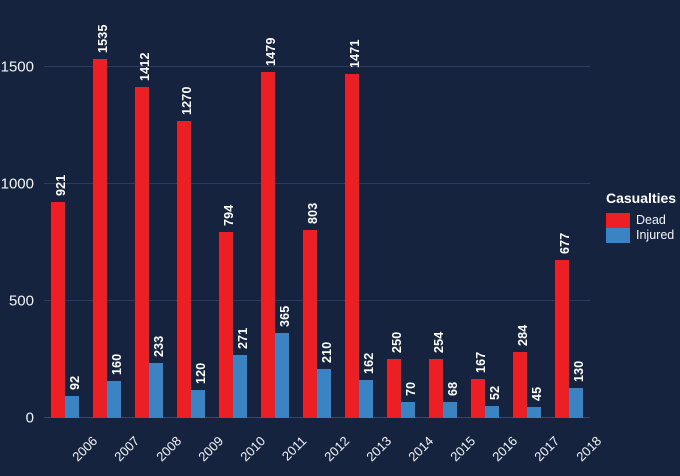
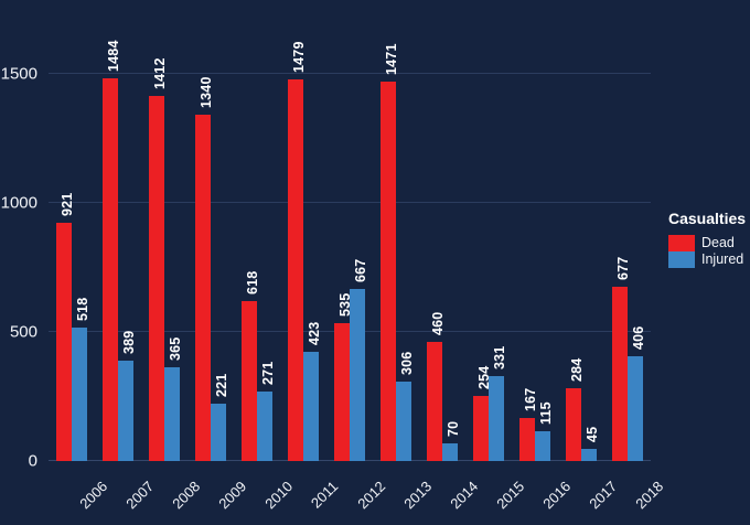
Injured/2006: 92 -> 518
Dead/2007: 1535 -> 1484
Injured/2007: 160 -> 389
Injured/2008: 233 -> 365
Dead/2009: 1270 -> 1340
Injured/2009: 120 -> 221
Dead/2010: 794 -> 618
Injured/2011: 365 -> 423
Dead/2012: 803 -> 535
Injured/2012: 210 -> 667
Injured/2013: 162 -> 306
Dead/2014: 250 -> 460
Injured/2015: 68 -> 331
Injured/2016: 52 -> 115
Injured/2018: 130 -> 406
